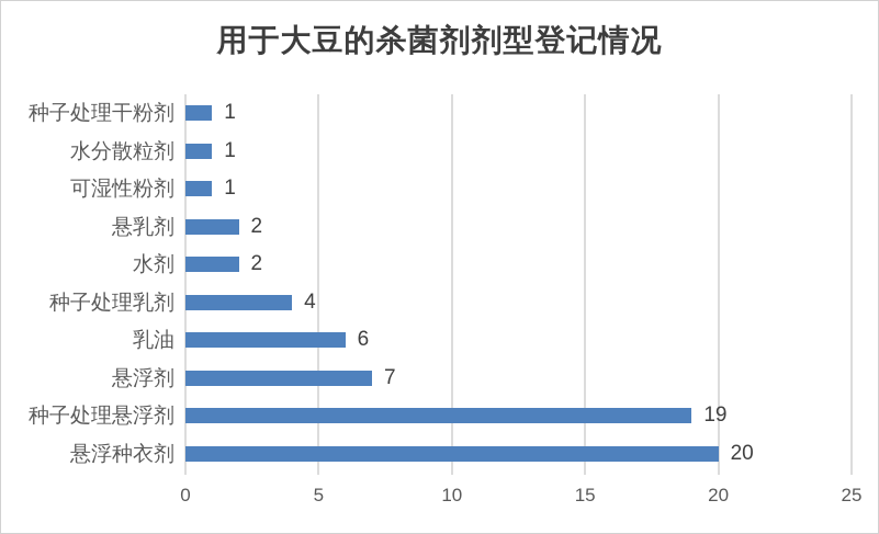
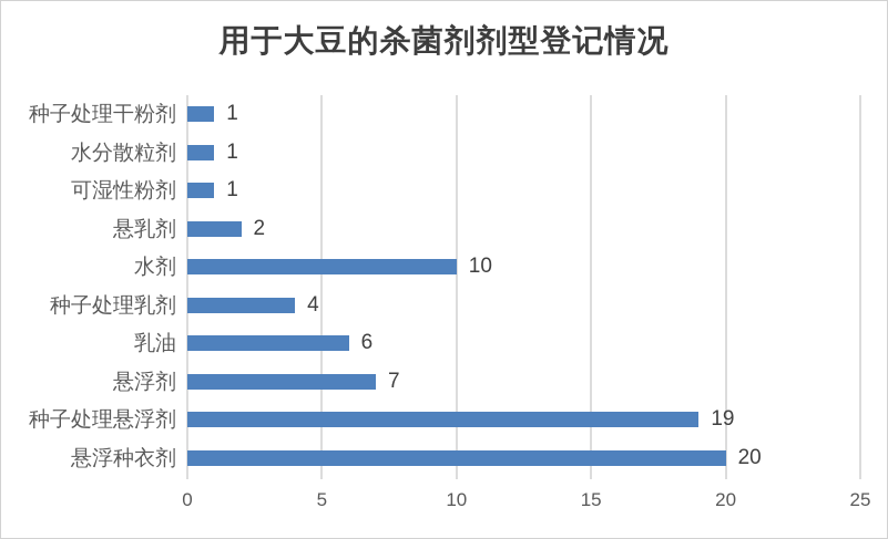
水剂: 2 -> 10
